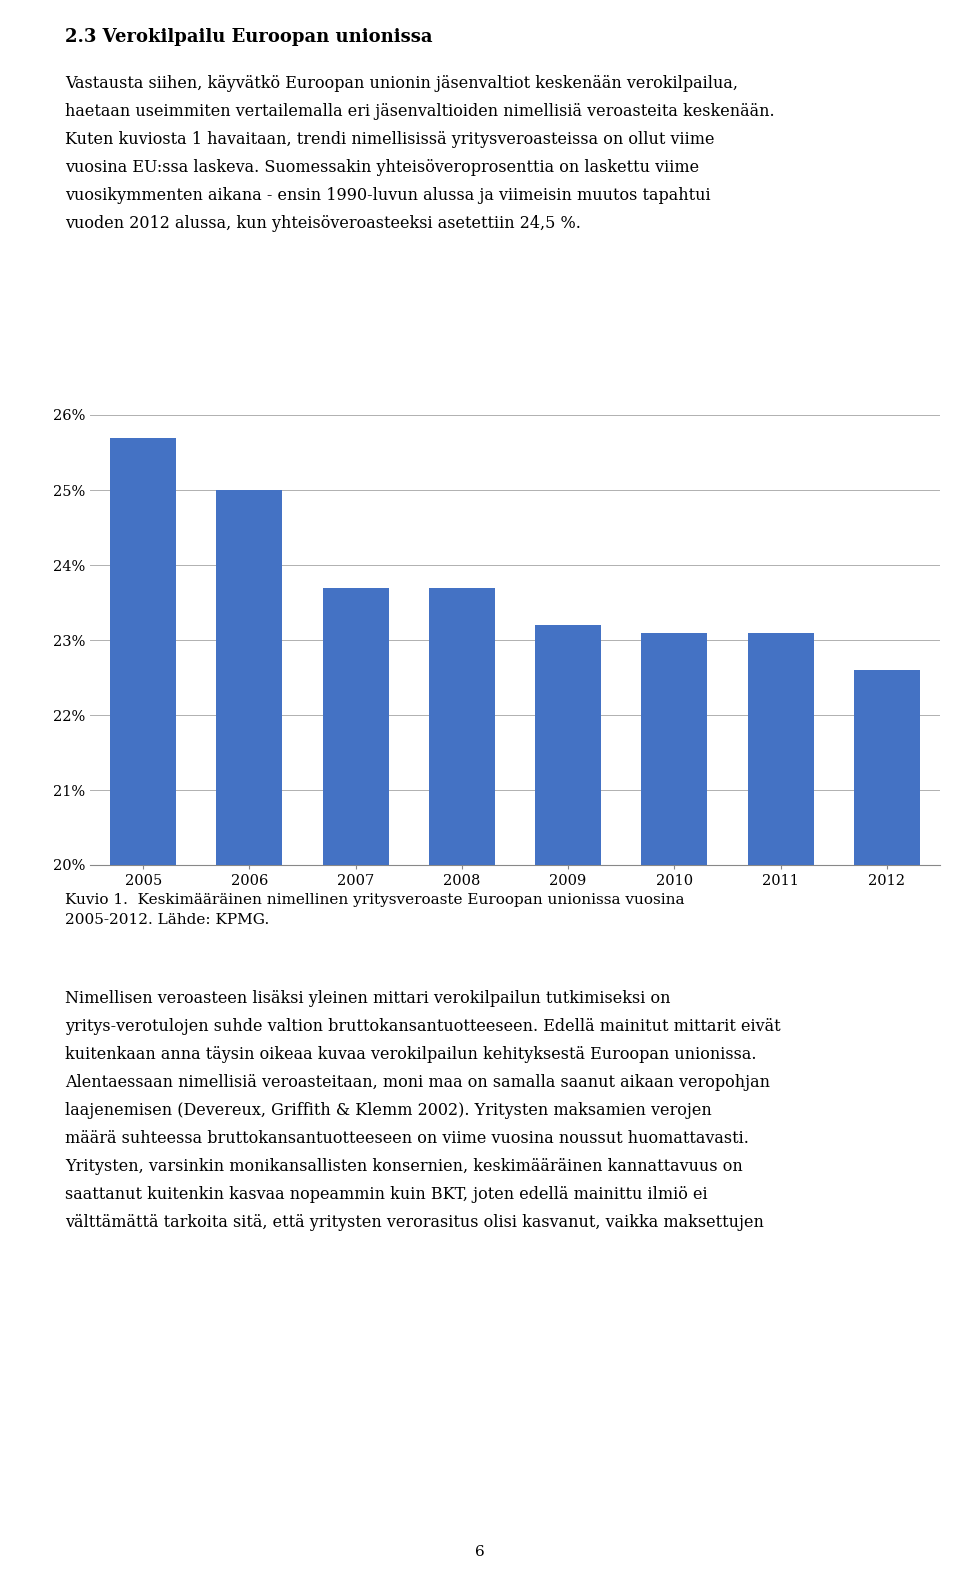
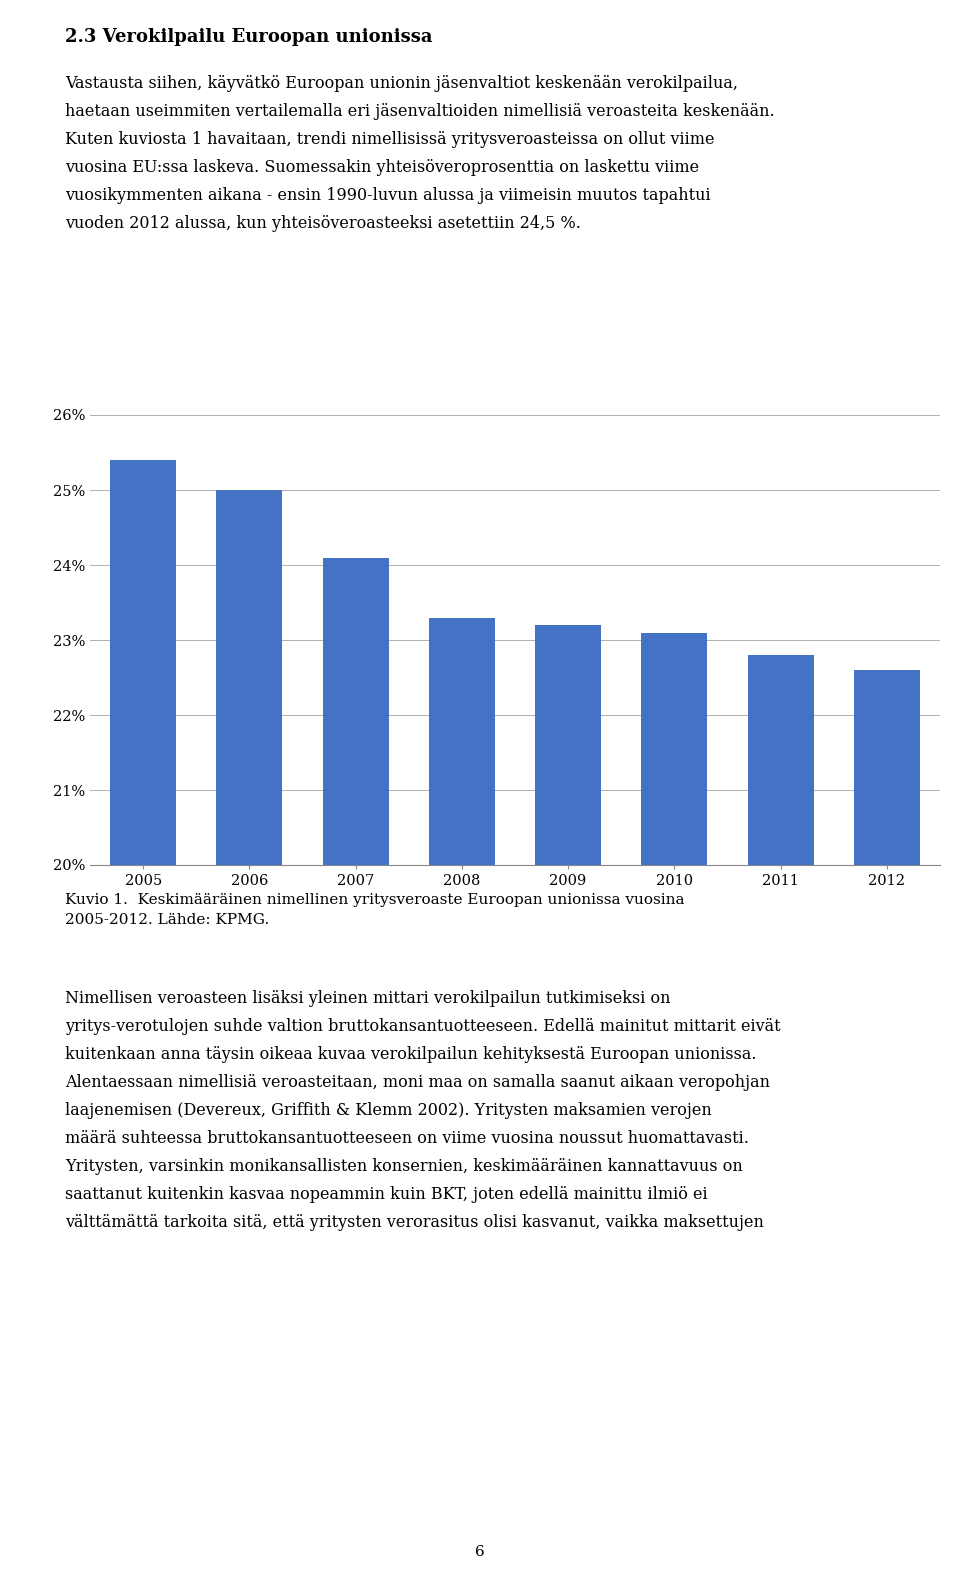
2005: 25.7% -> 25.4%
2007: 23.7% -> 24.1%
2008: 23.7% -> 23.3%
2011: 23.1% -> 22.8%
